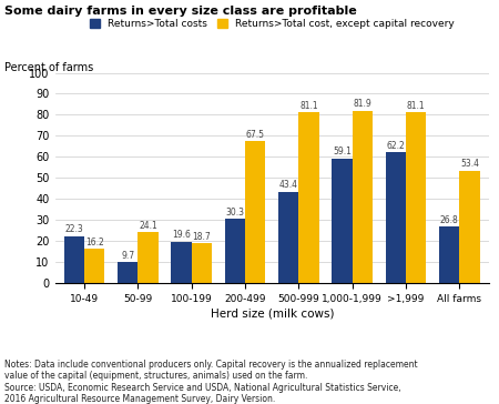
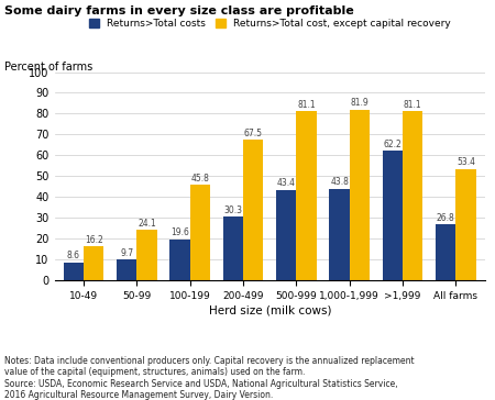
Returns>Total costs/10-49: 22.3 -> 8.6
Returns>Total cost, except capital recovery/100-199: 18.7 -> 45.8
Returns>Total costs/1,000-1,999: 59.1 -> 43.8
